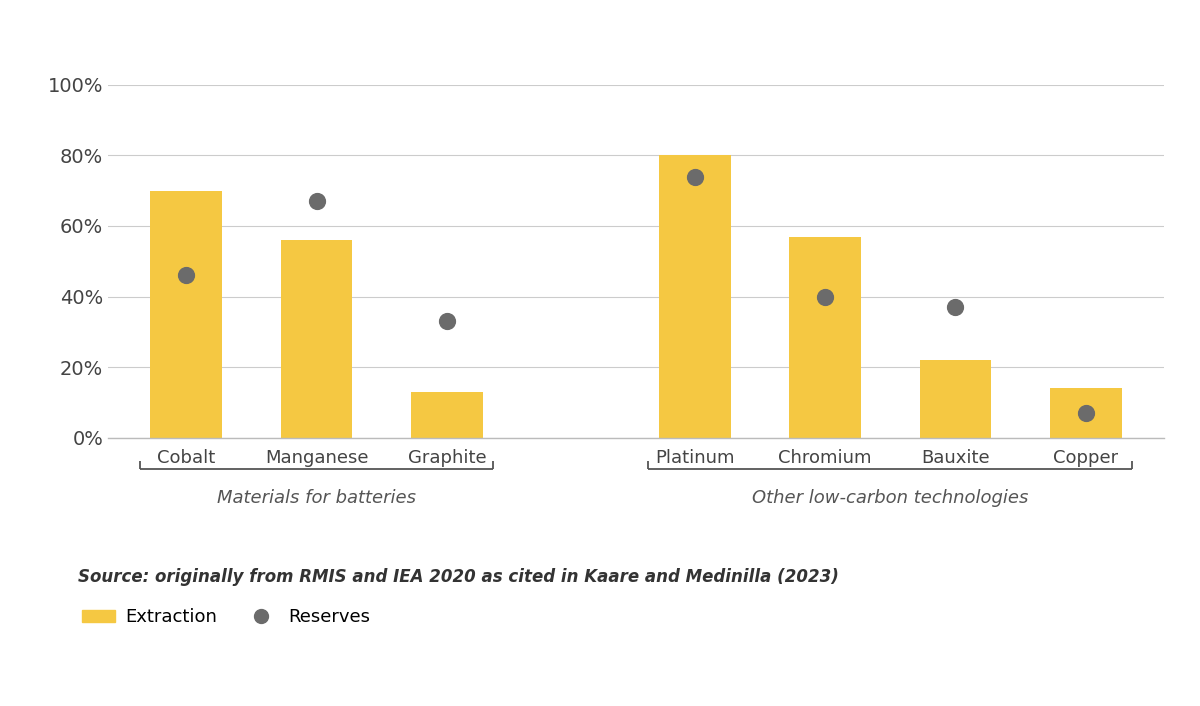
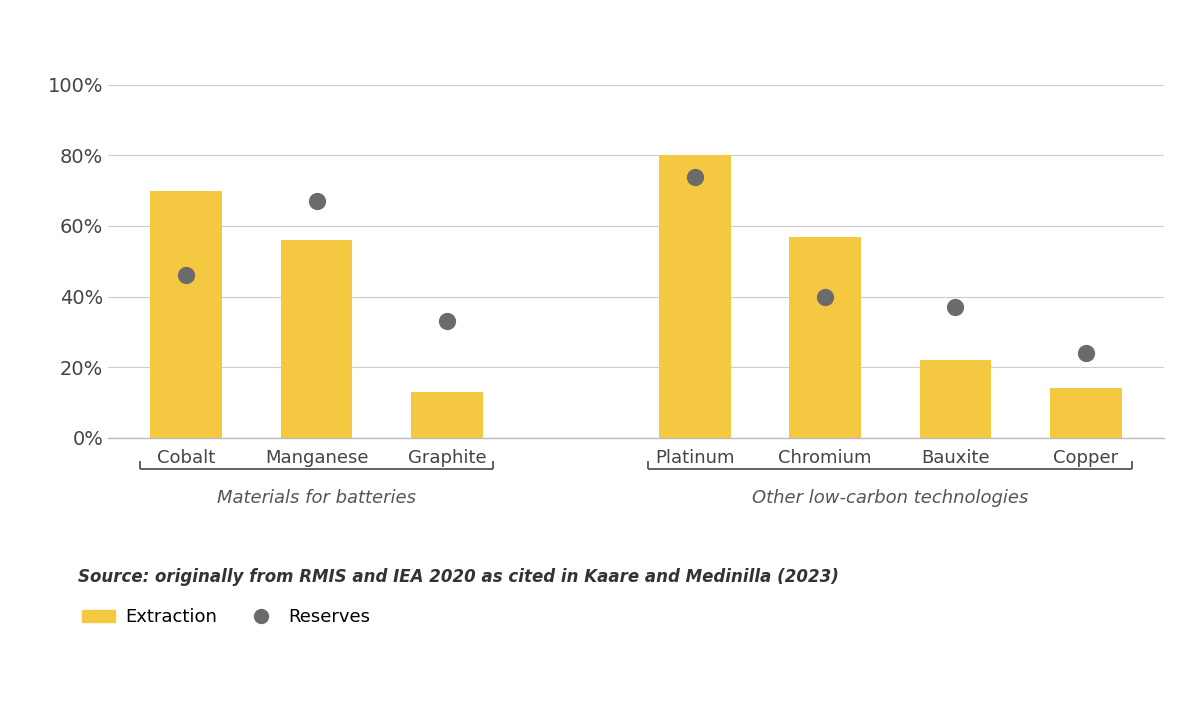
Reserves/Copper: 7% -> 24%
